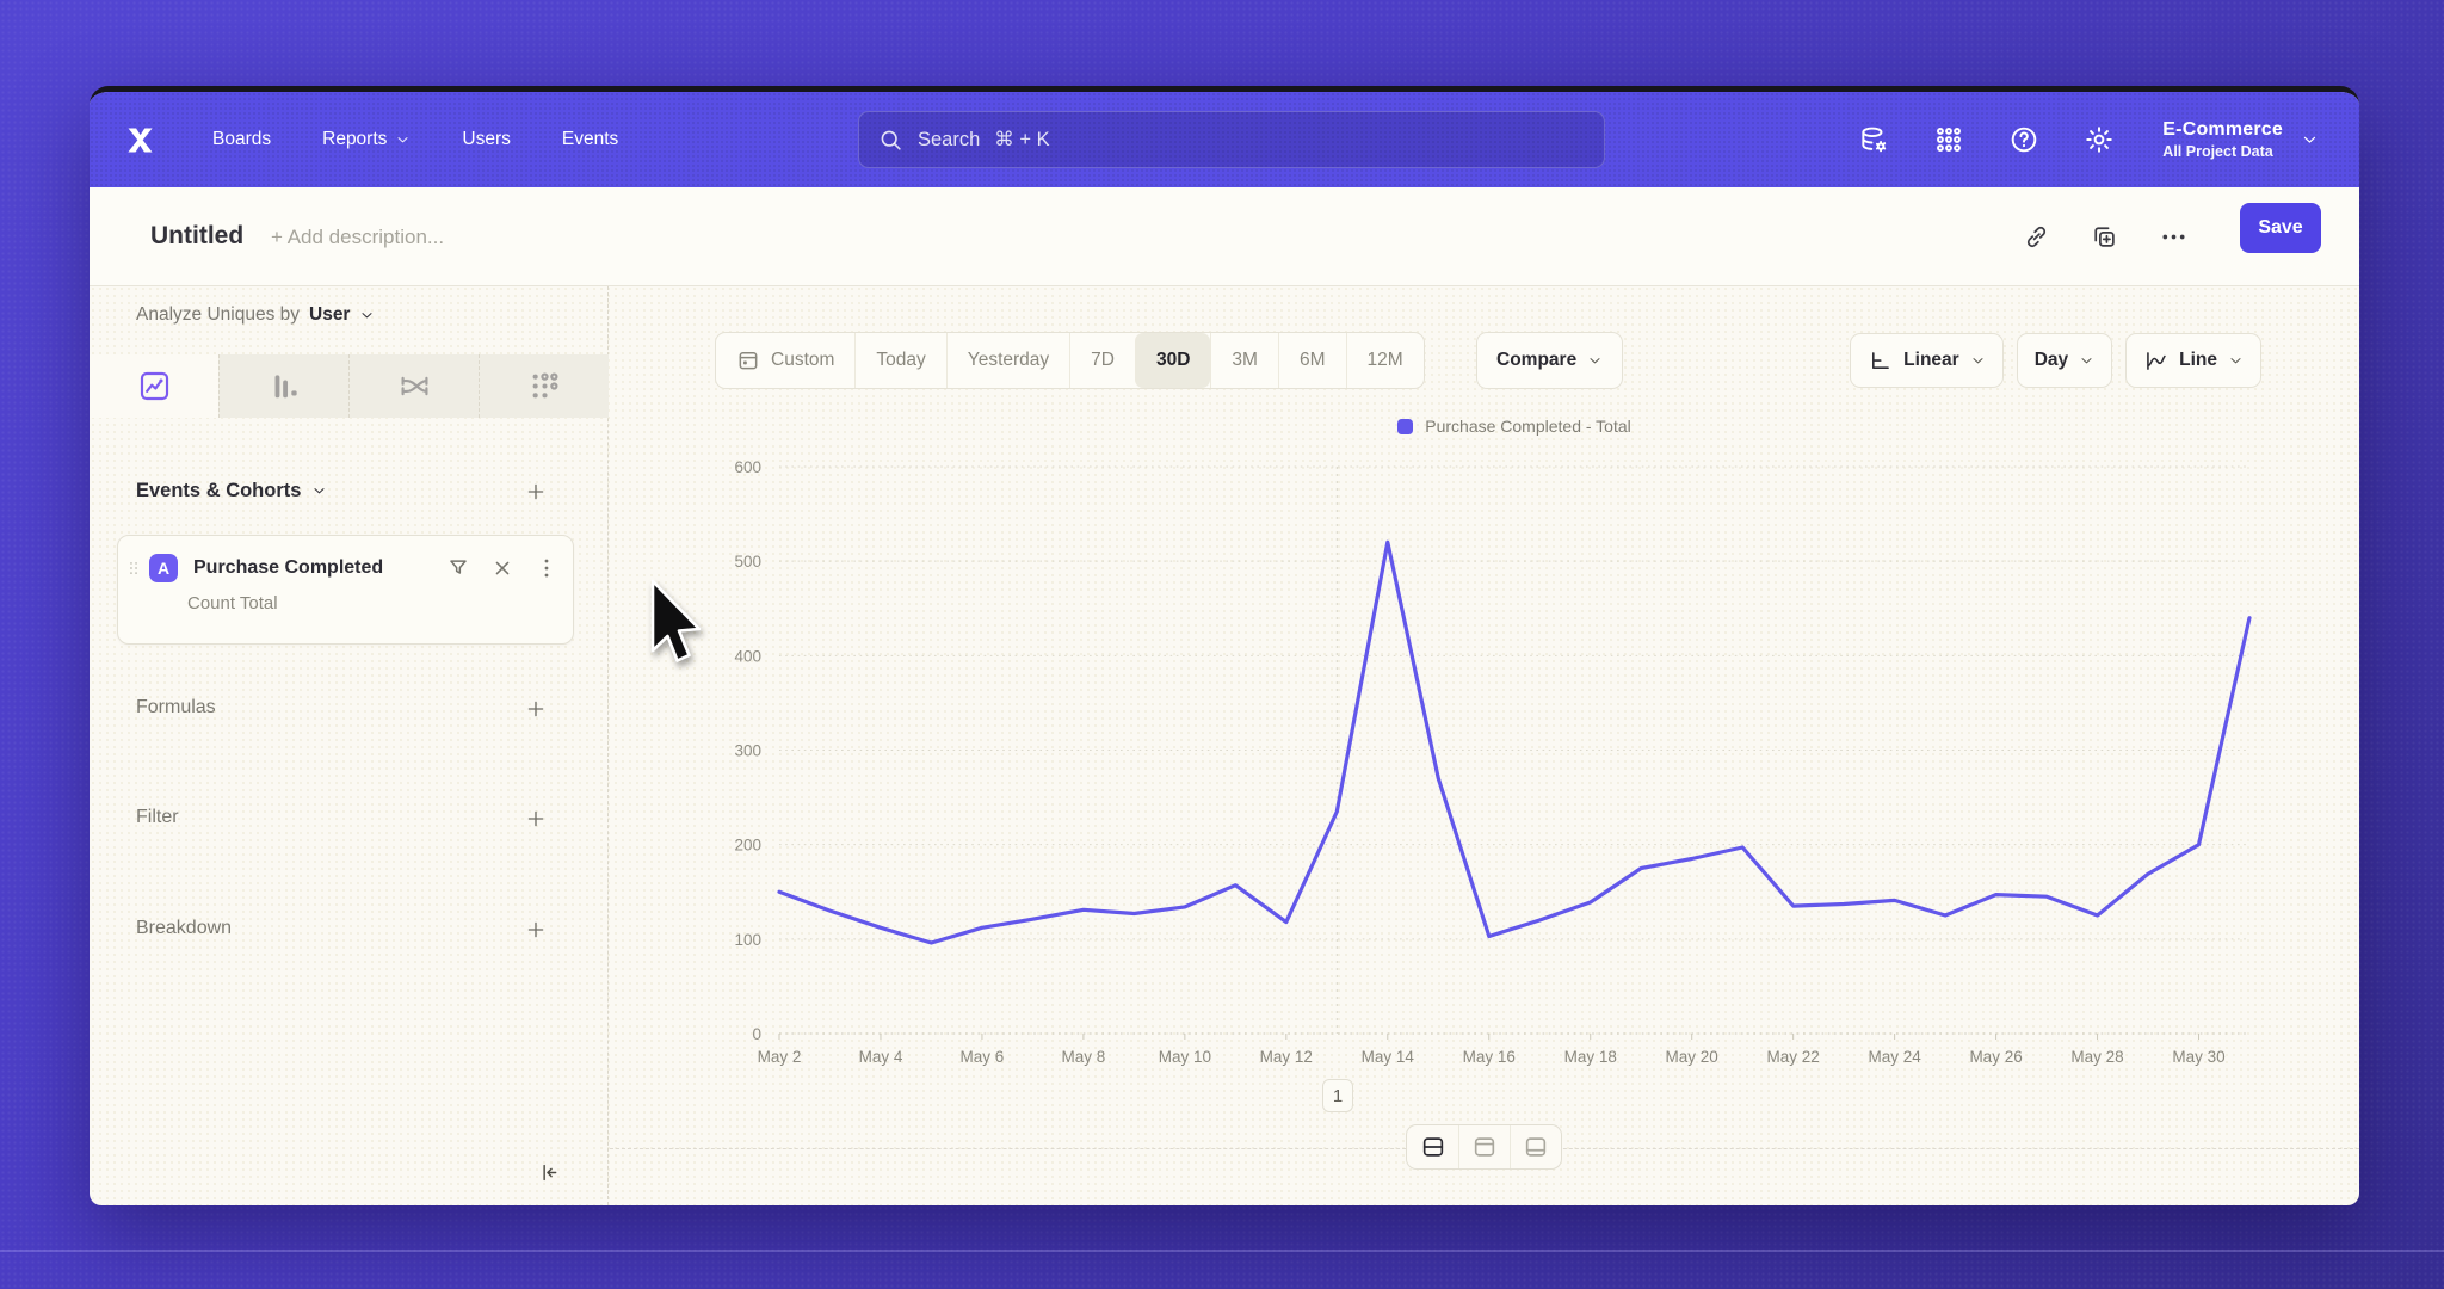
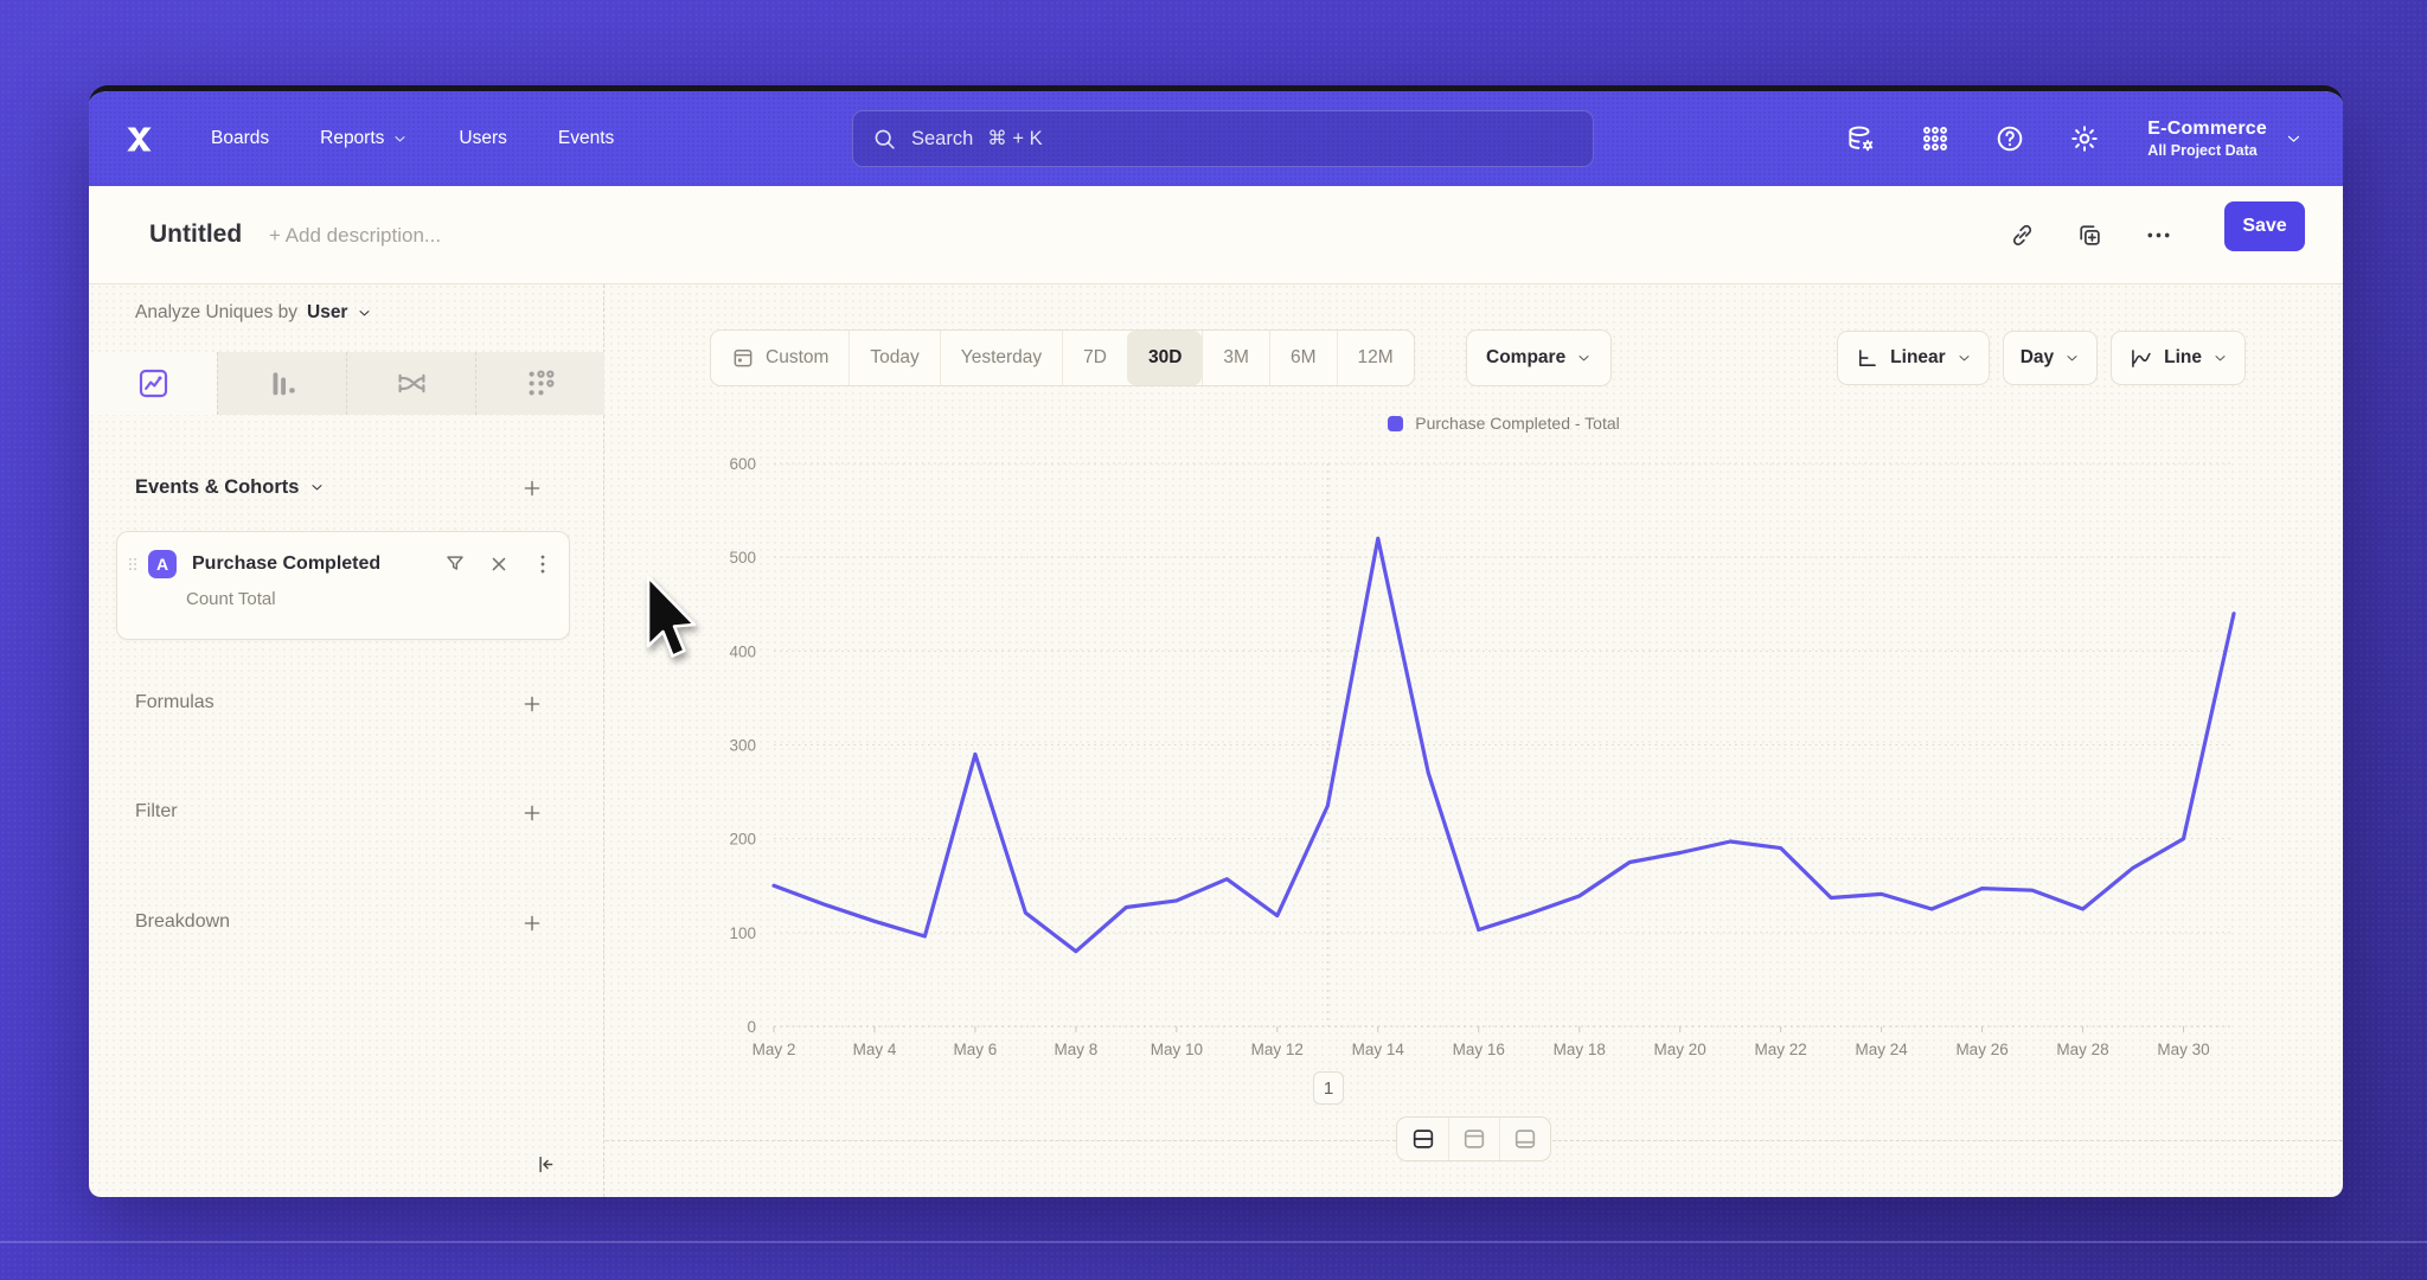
May 6: 110 -> 290
May 8: 130 -> 80
May 22: 140 -> 190
